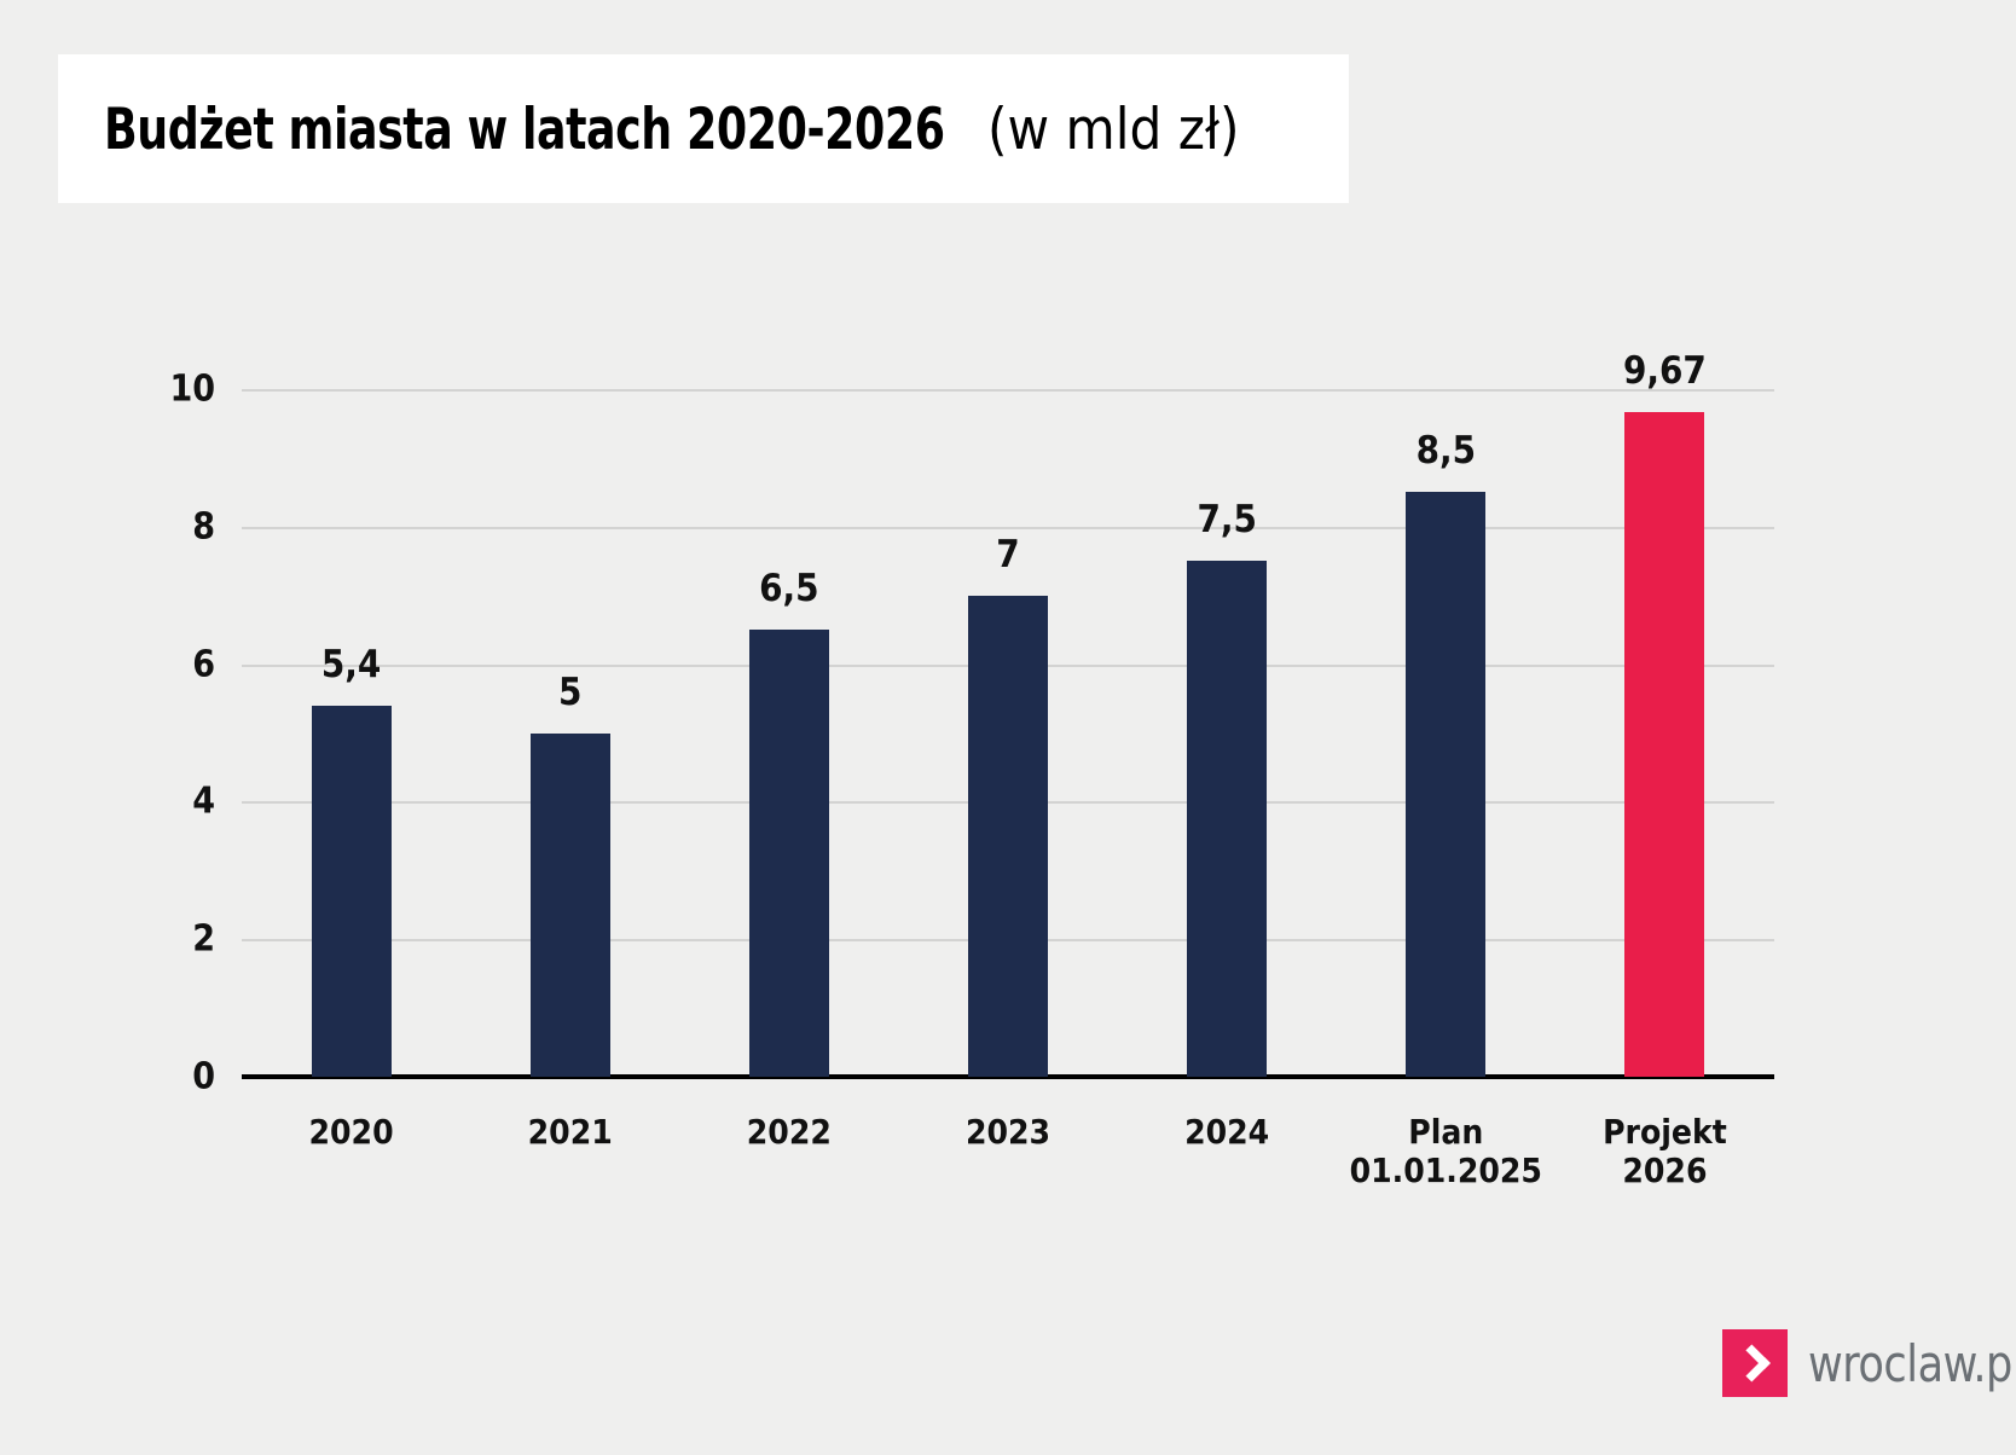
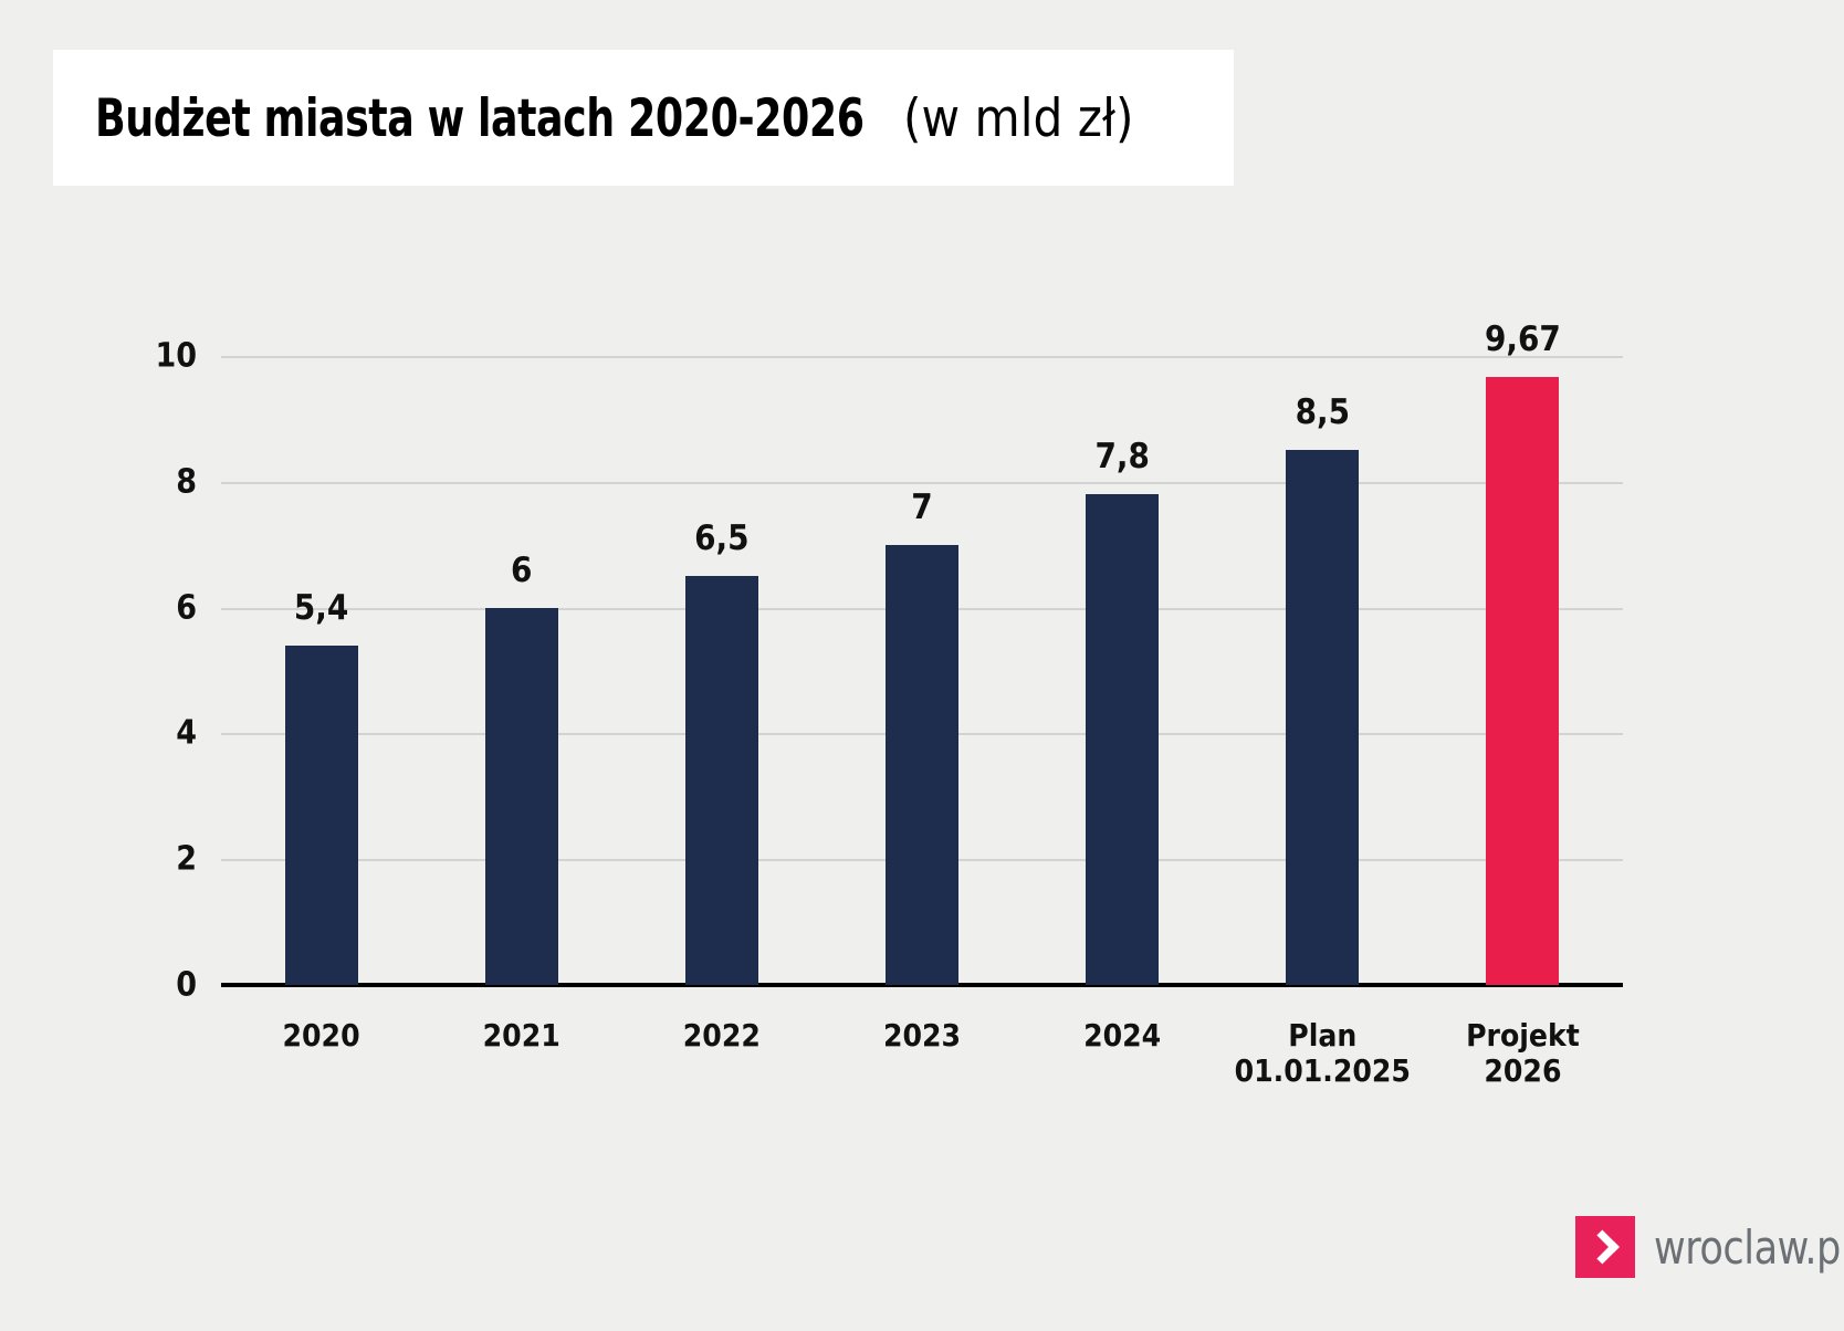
2021: 5 -> 6
2024: 7,5 -> 7,8
